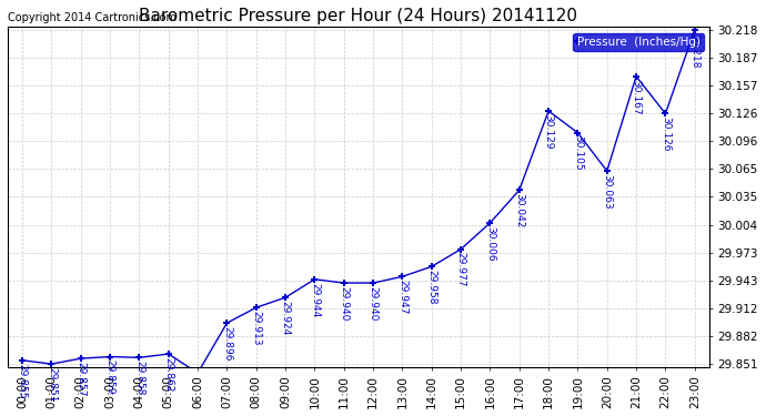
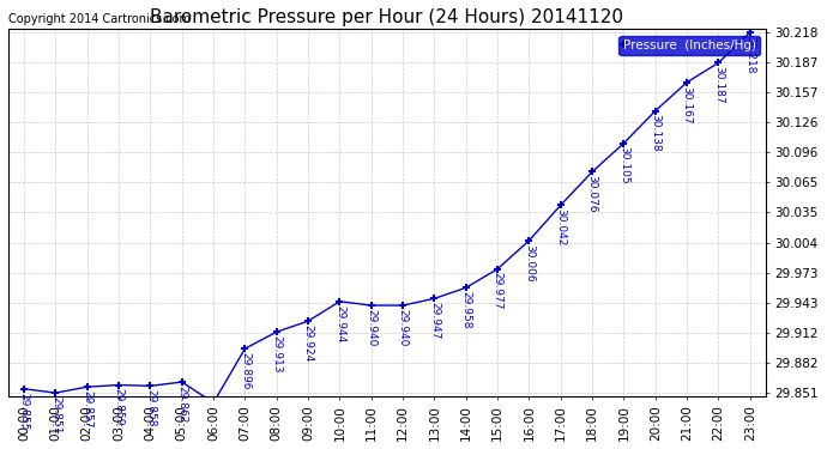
18:00: 30.129 -> 30.076
20:00: 30.063 -> 30.138
22:00: 30.126 -> 30.187
